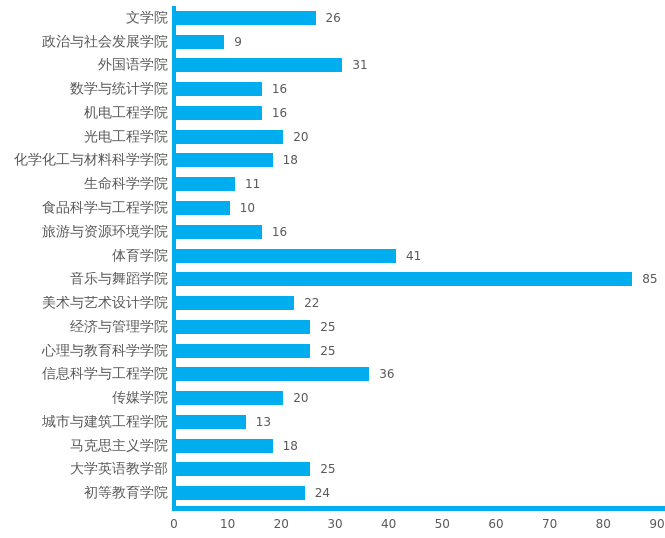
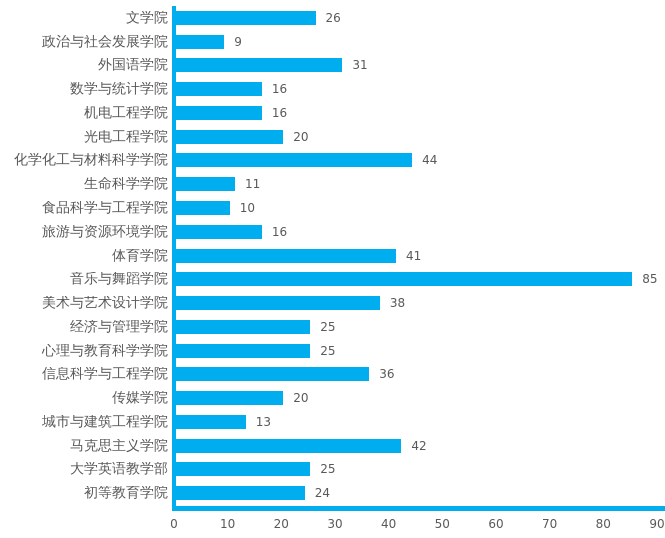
化学化工与材料科学学院: 18 -> 44
美术与艺术设计学院: 22 -> 38
马克思主义学院: 18 -> 42
